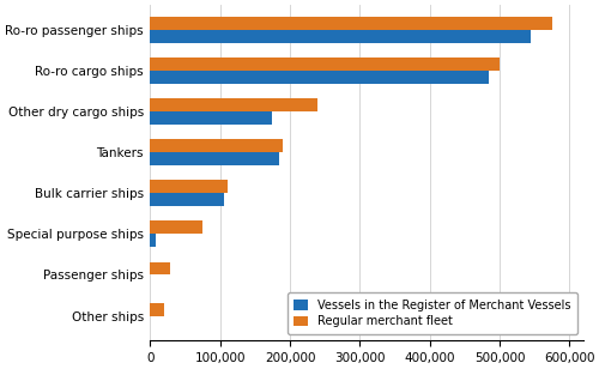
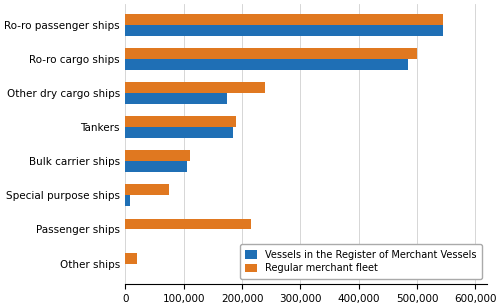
Regular merchant fleet/Ro-ro passenger ships: 575,000 -> 544,000
Regular merchant fleet/Passenger ships: 28,000 -> 216,000
